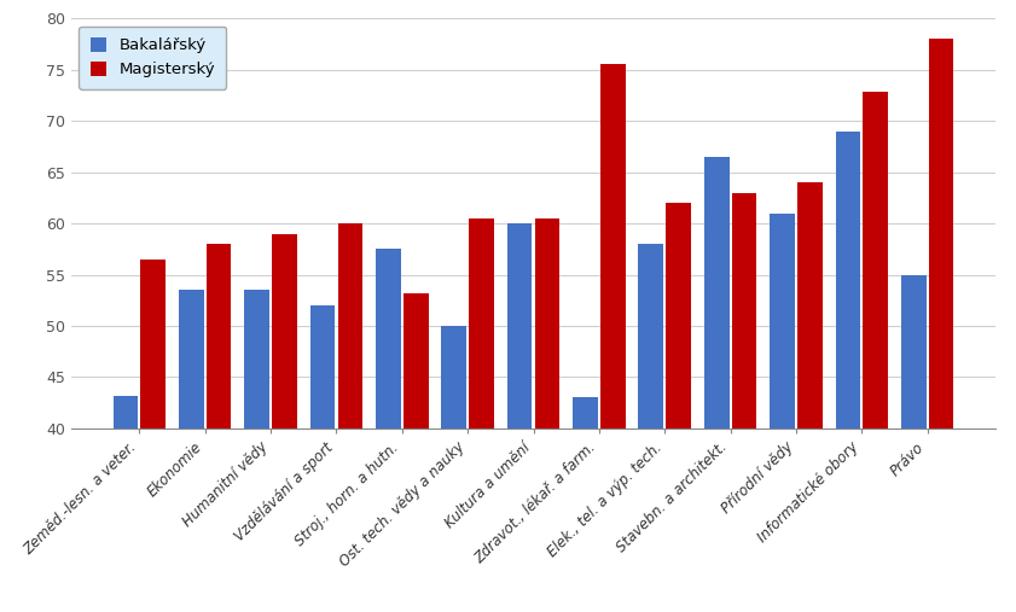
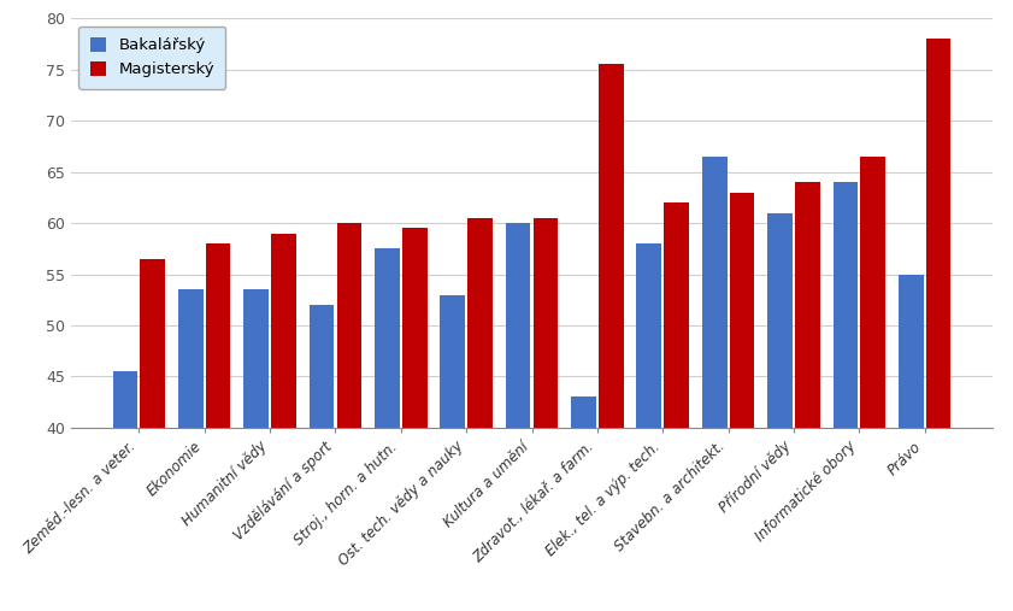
Bakalářský/Zeměd.-lesn. a veter.: 43.2 -> 45.5
Magisterský/Stroj., horn. a hutn.: 53.2 -> 59.5
Bakalářský/Ost. tech. vědy a nauky: 50.0 -> 53.0
Bakalářský/Informatické obory: 69.0 -> 64.0
Magisterský/Informatické obory: 72.8 -> 66.5
